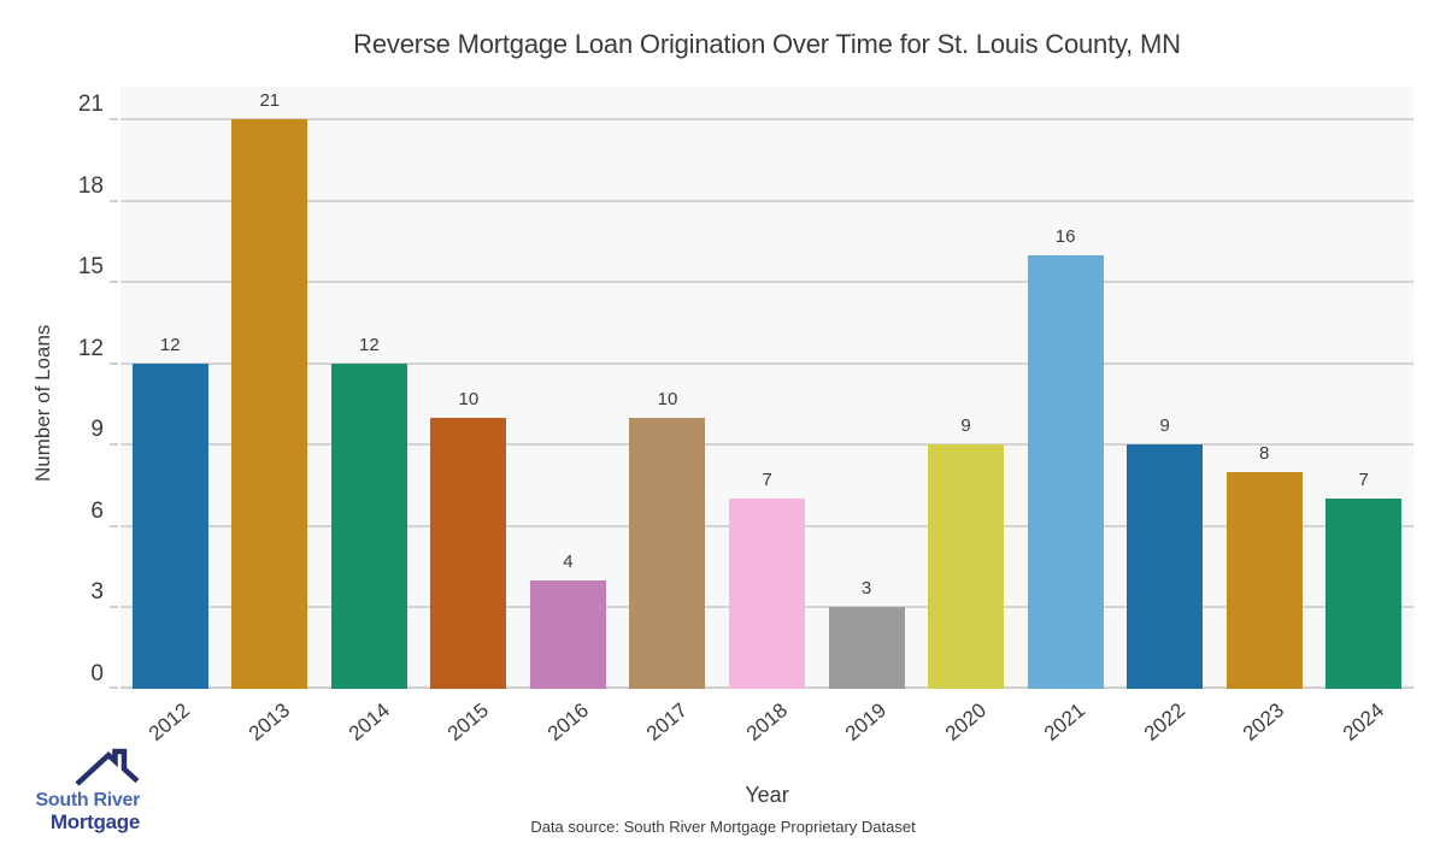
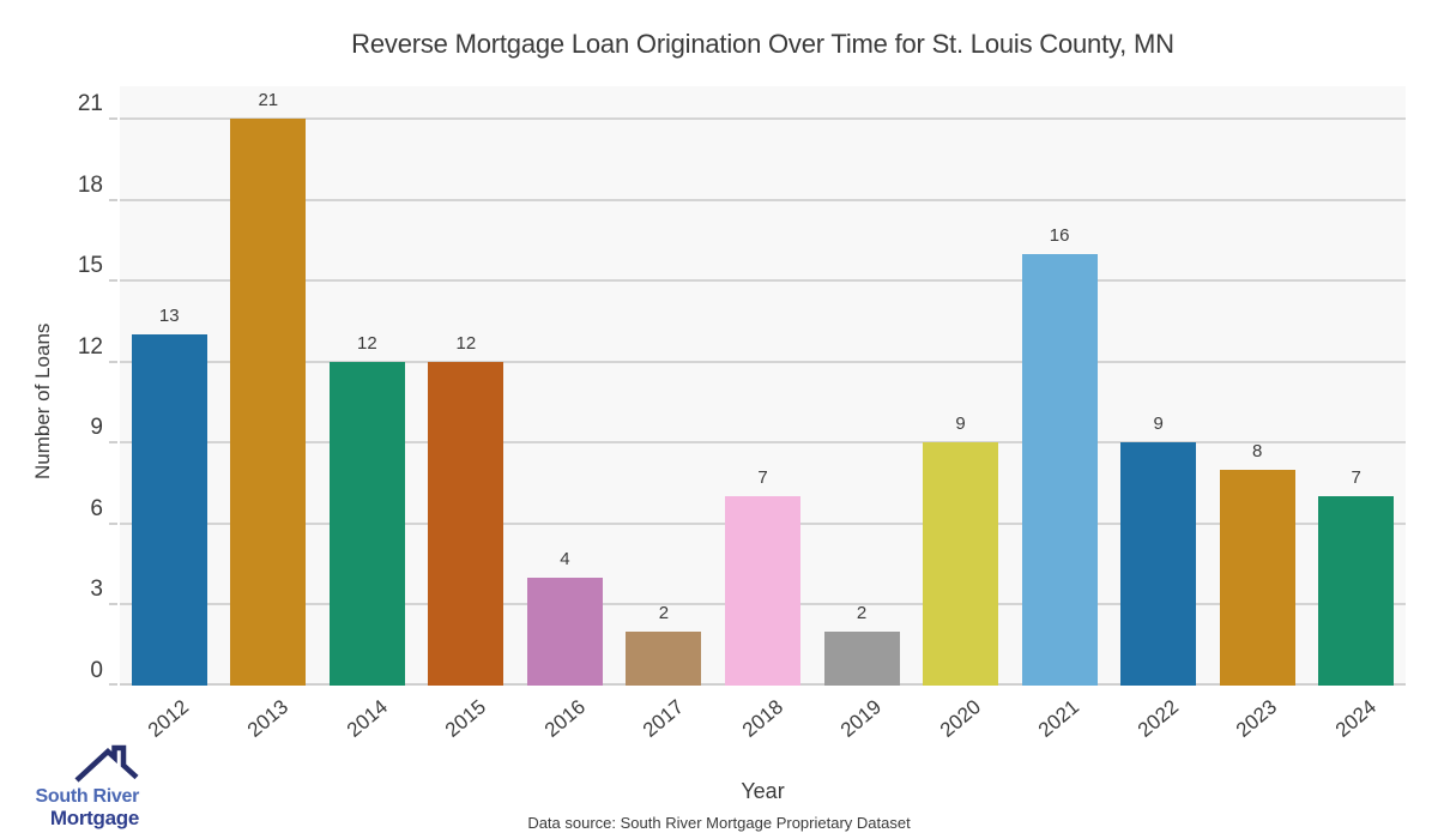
2012: 12 -> 13
2015: 10 -> 12
2017: 10 -> 2
2019: 3 -> 2
